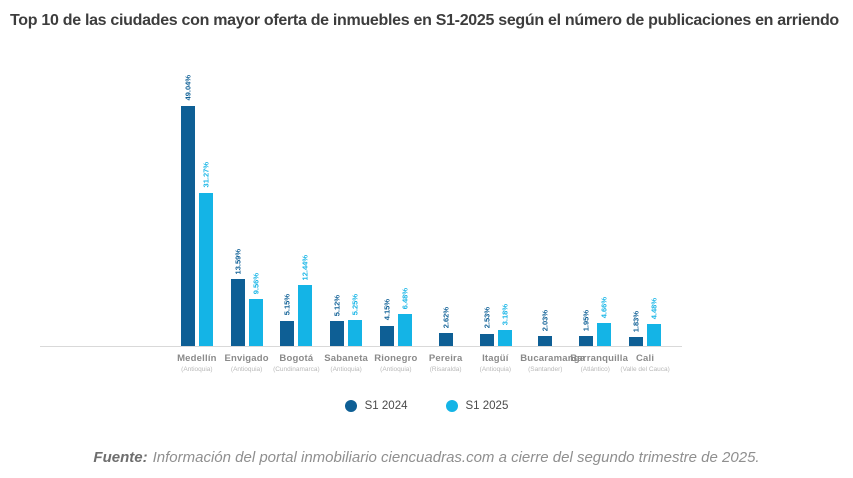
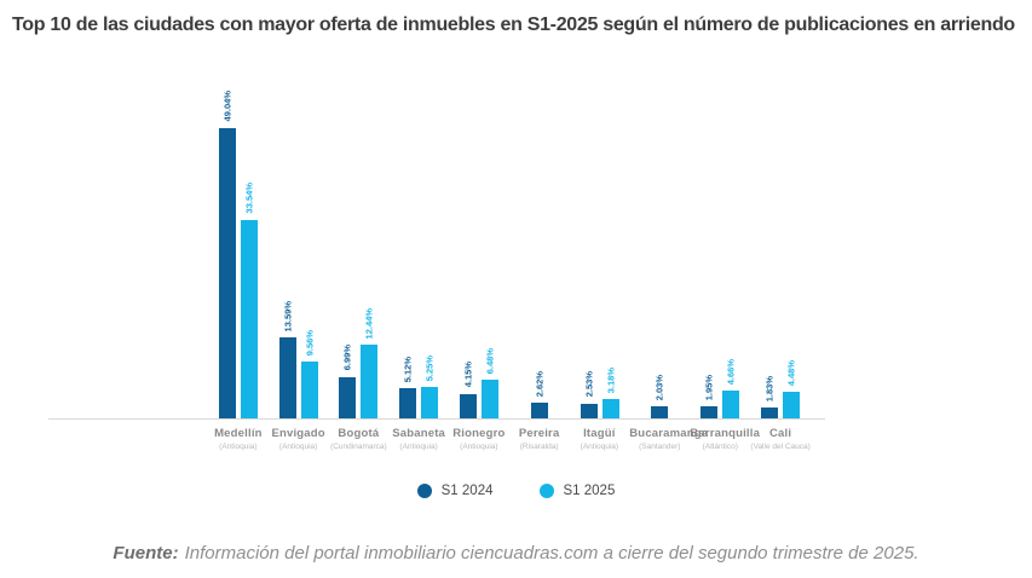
S1 2025/Medellín: 31.27% -> 33.54%
S1 2024/Bogotá: 5.15% -> 6.99%
